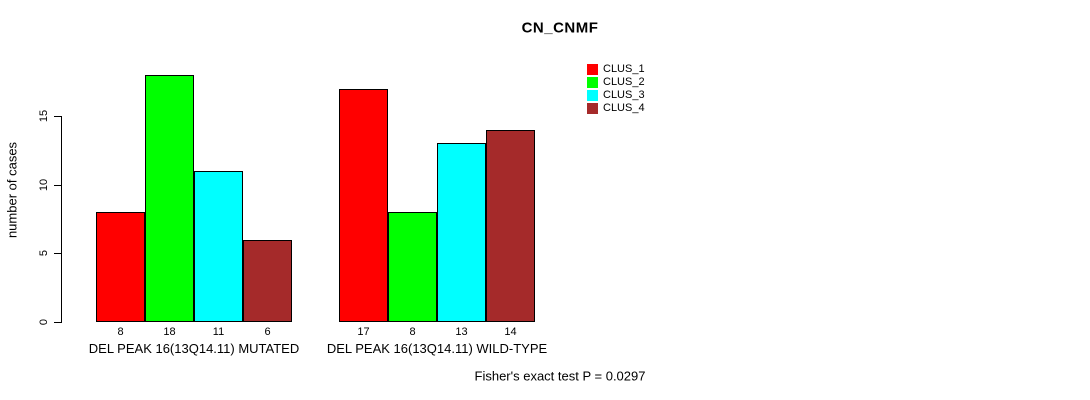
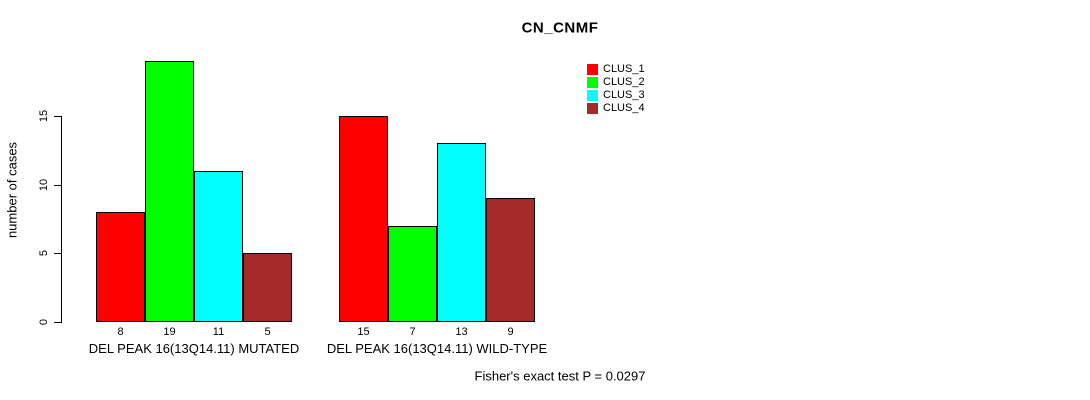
CLUS_2/DEL PEAK 16(13Q14.11) MUTATED: 18 -> 19
CLUS_4/DEL PEAK 16(13Q14.11) MUTATED: 6 -> 5
CLUS_1/DEL PEAK 16(13Q14.11) WILD-TYPE: 17 -> 15
CLUS_2/DEL PEAK 16(13Q14.11) WILD-TYPE: 8 -> 7
CLUS_4/DEL PEAK 16(13Q14.11) WILD-TYPE: 14 -> 9
